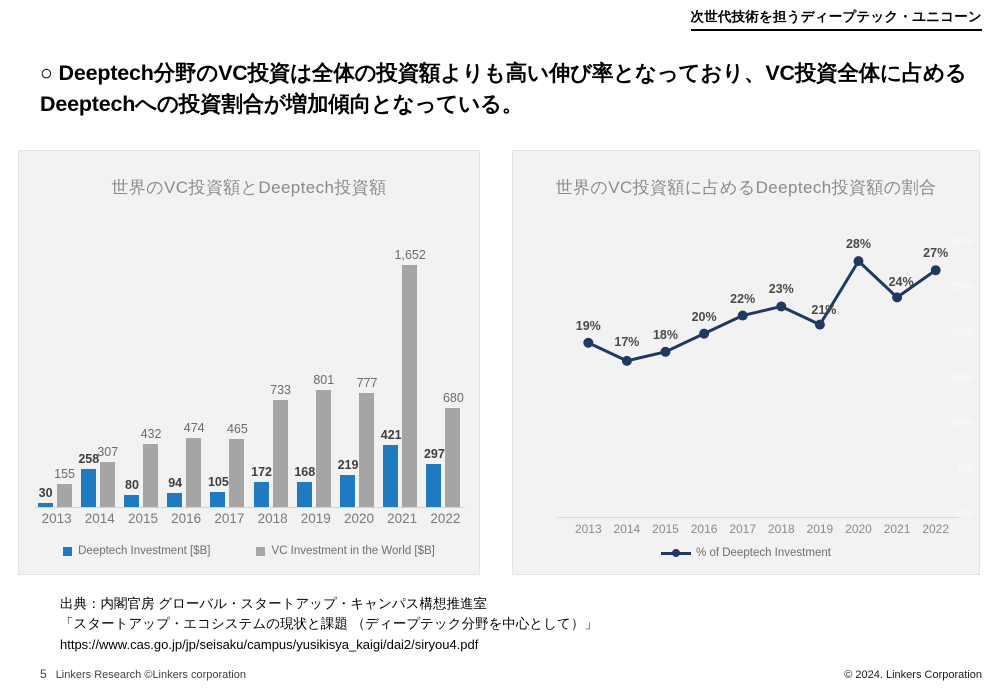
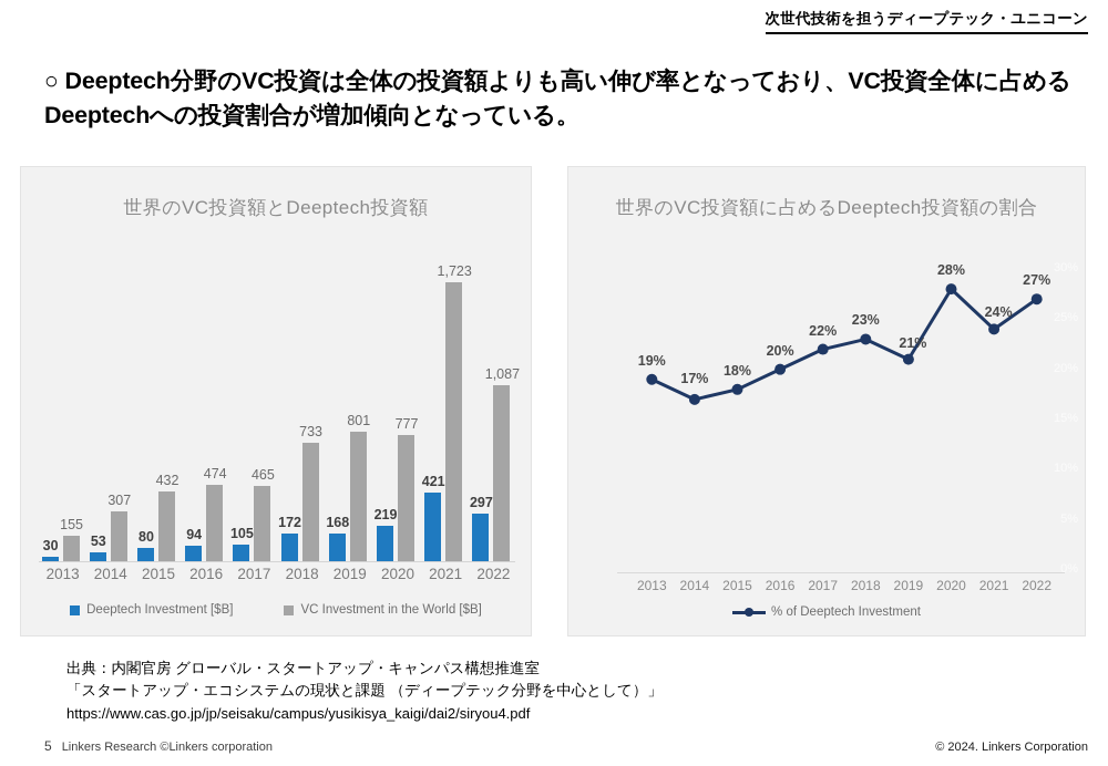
世界のVC投資額とDeeptech投資額/Deeptech Investment [$B]/2014: 258 -> 53
世界のVC投資額とDeeptech投資額/VC Investment in the World [$B]/2021: 1,652 -> 1,723
世界のVC投資額とDeeptech投資額/VC Investment in the World [$B]/2022: 680 -> 1,087
